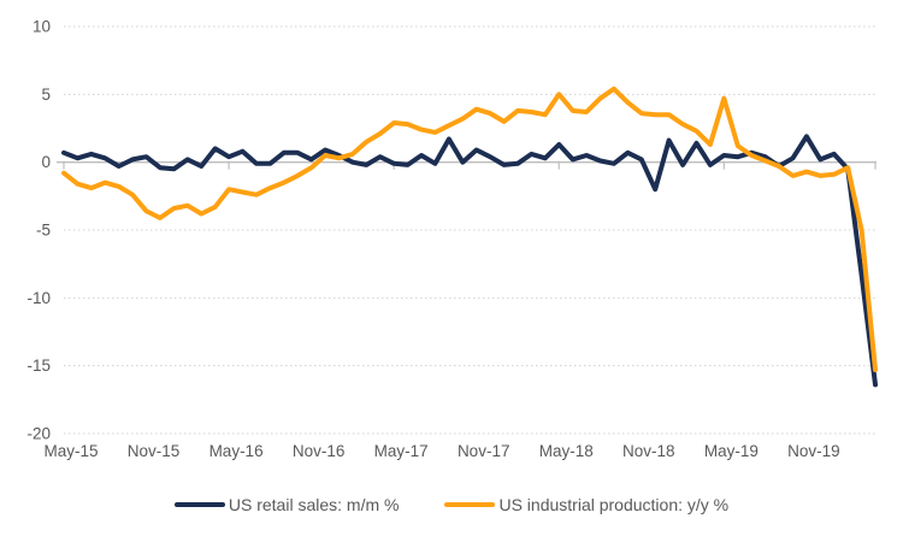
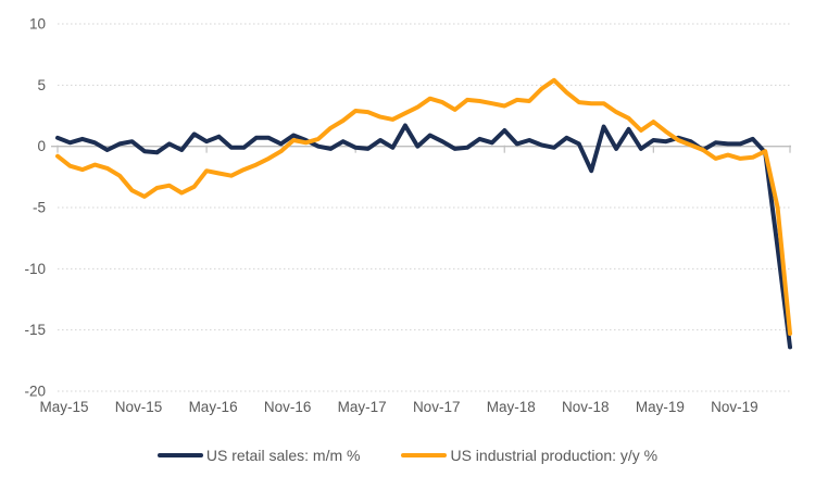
US industrial production: y/y %/May-18: 5.0 -> 3.3
US industrial production: y/y %/May-19: 4.7 -> 2.0
US retail sales: m/m %/Nov-19: 1.9 -> 0.2
